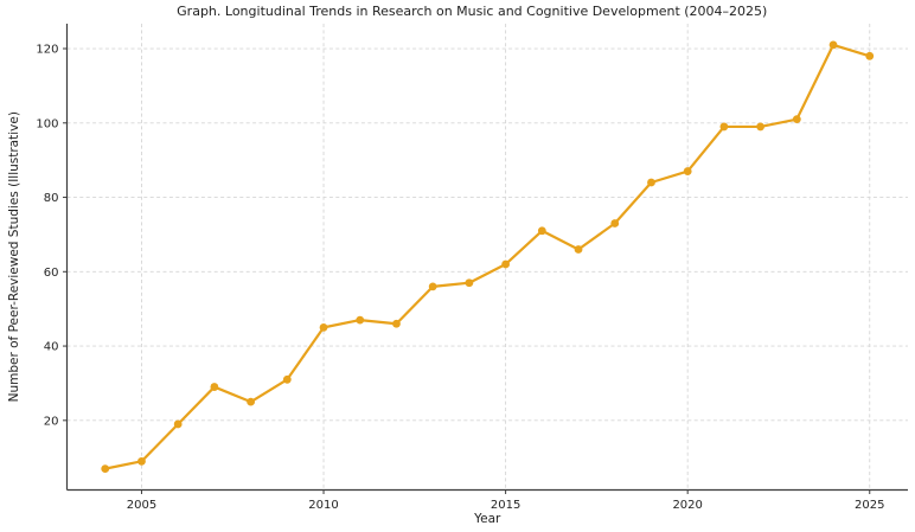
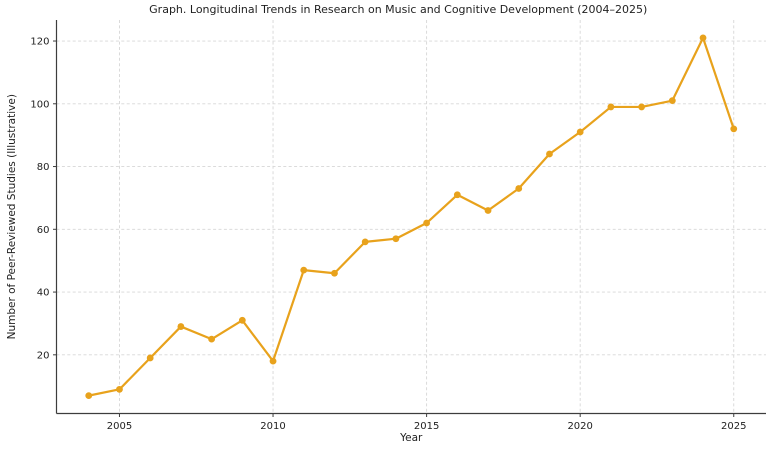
2010: 45 -> 18
2020: 87 -> 91
2025: 118 -> 92
